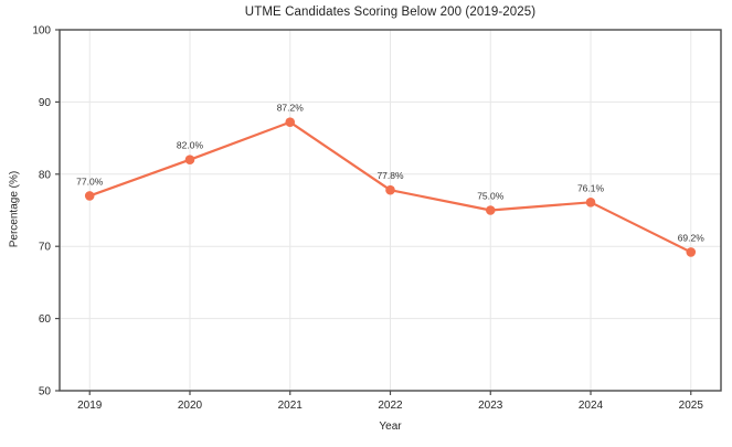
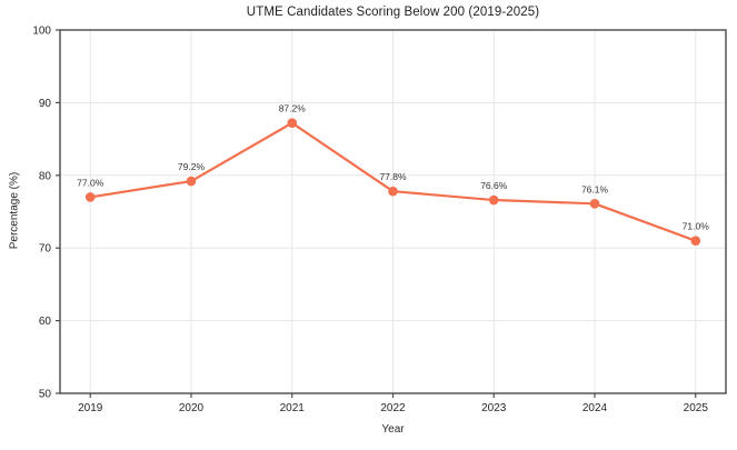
2020: 82.0% -> 79.2%
2023: 75.0% -> 76.6%
2025: 69.2% -> 71.0%
